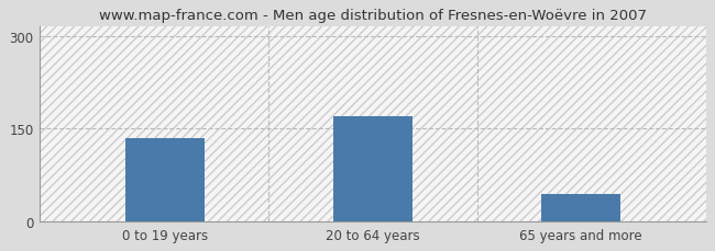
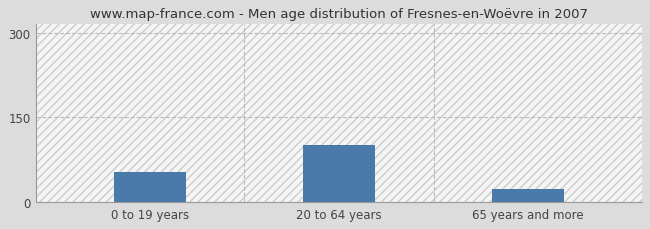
0 to 19 years: 135 -> 54
20 to 64 years: 170 -> 102
65 years and more: 45 -> 24
